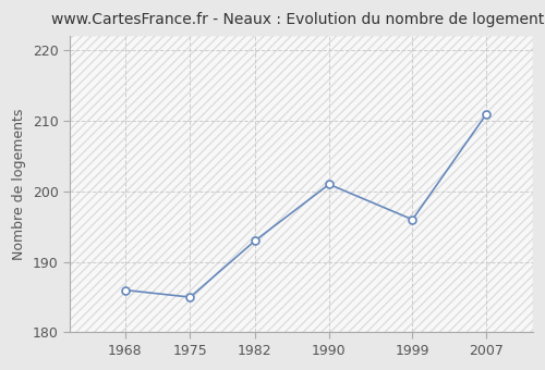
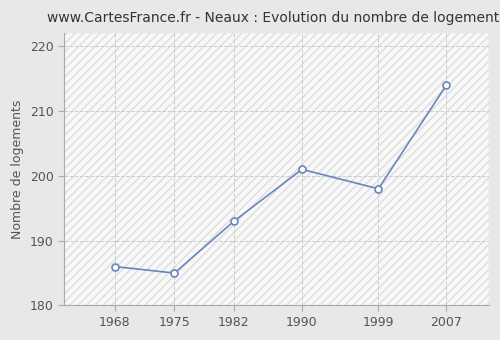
1999: 196 -> 198
2007: 211 -> 214
